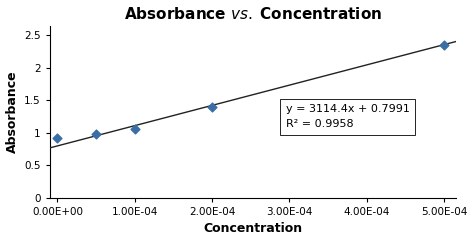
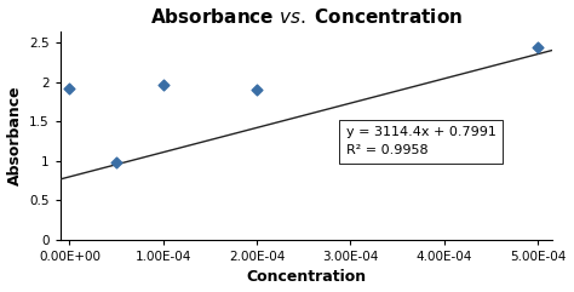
0.00E+00: 0.92 -> 1.92
1.00E-04: 1.06 -> 1.96
2.00E-04: 1.40 -> 1.90
5.00E-04: 2.35 -> 2.44
